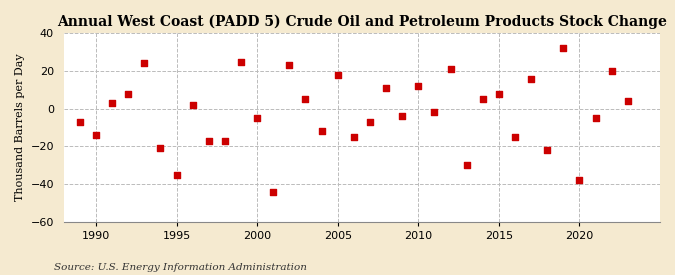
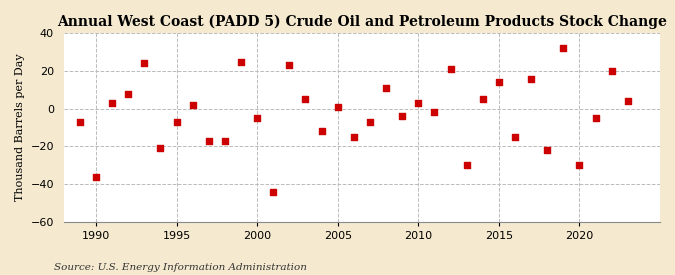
1990: -14 -> -36
1995: -35 -> -7
2005: 18 -> 1
2010: 12 -> 3
2015: 8 -> 14
2020: -38 -> -30
